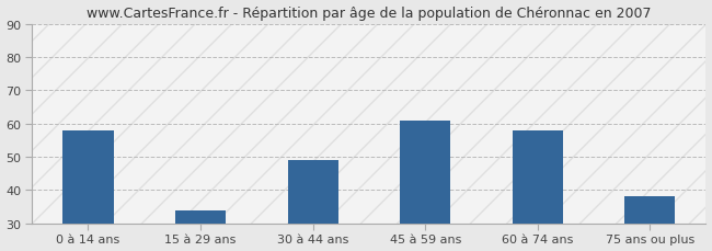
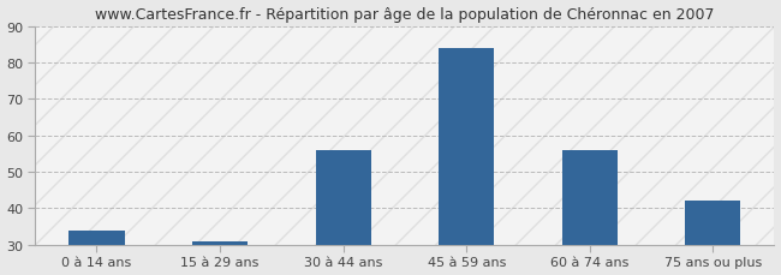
0 à 14 ans: 58 -> 34
15 à 29 ans: 34 -> 31
30 à 44 ans: 49 -> 56
45 à 59 ans: 61 -> 84
60 à 74 ans: 58 -> 56
75 ans ou plus: 38 -> 42
